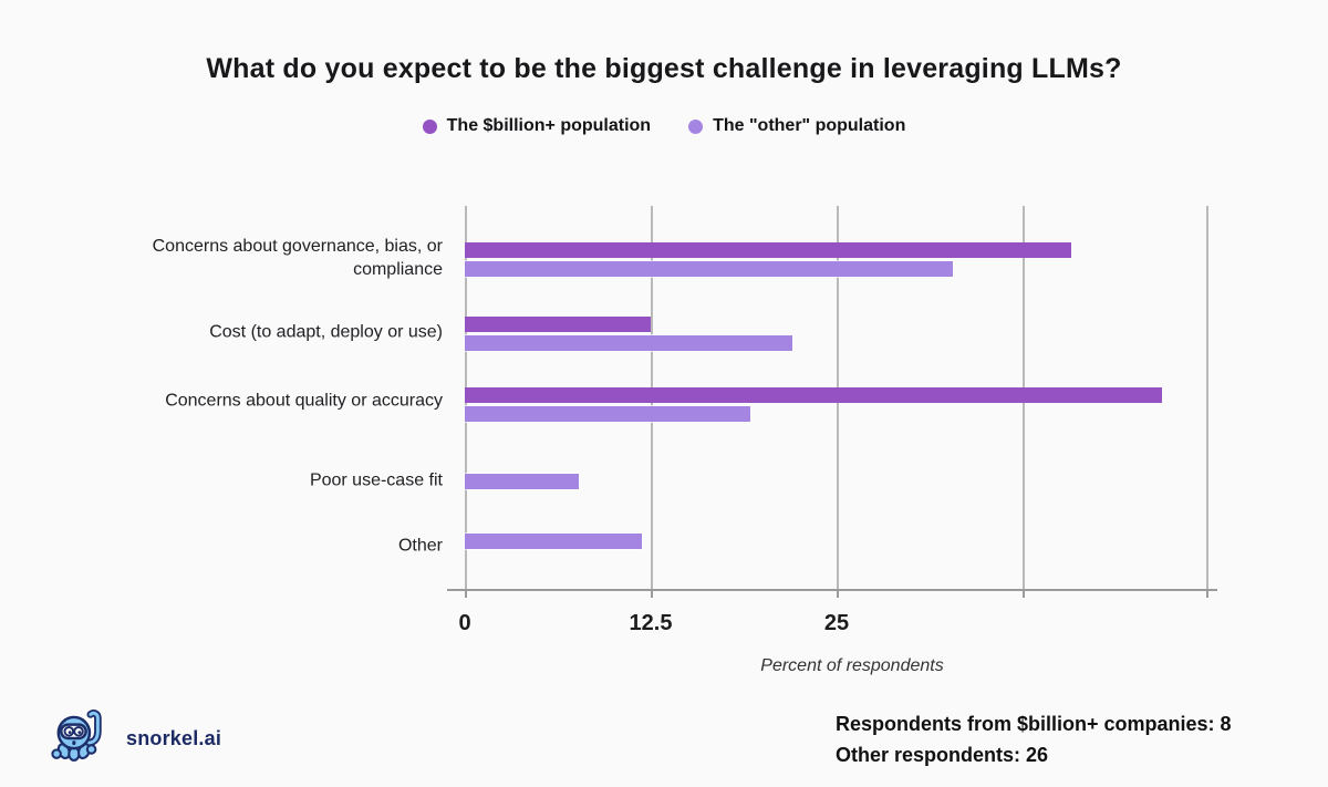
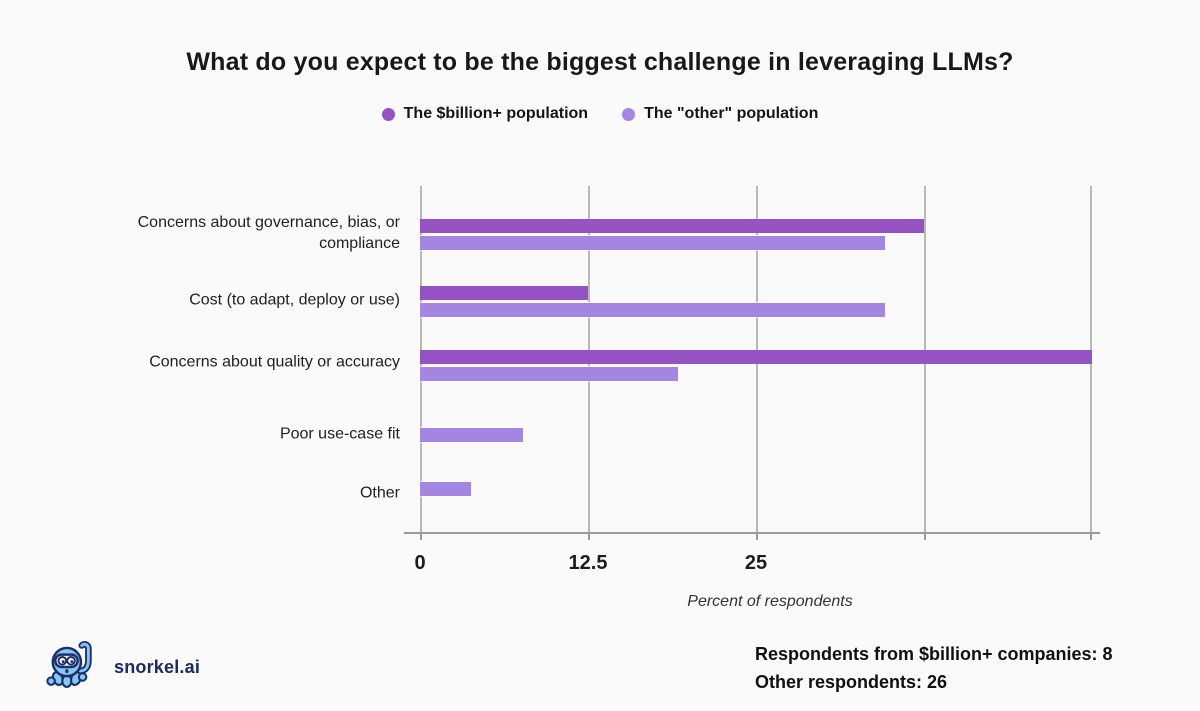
The $billion+ population/Concerns about governance, bias, or compliance: 40.8 -> 37.5
The "other" population/Concerns about governance, bias, or compliance: 32.8 -> 34.6
The "other" population/Cost (to adapt, deploy or use): 22.0 -> 34.6
The $billion+ population/Concerns about quality or accuracy: 46.9 -> 50.0
The "other" population/Other: 11.9 -> 3.8
